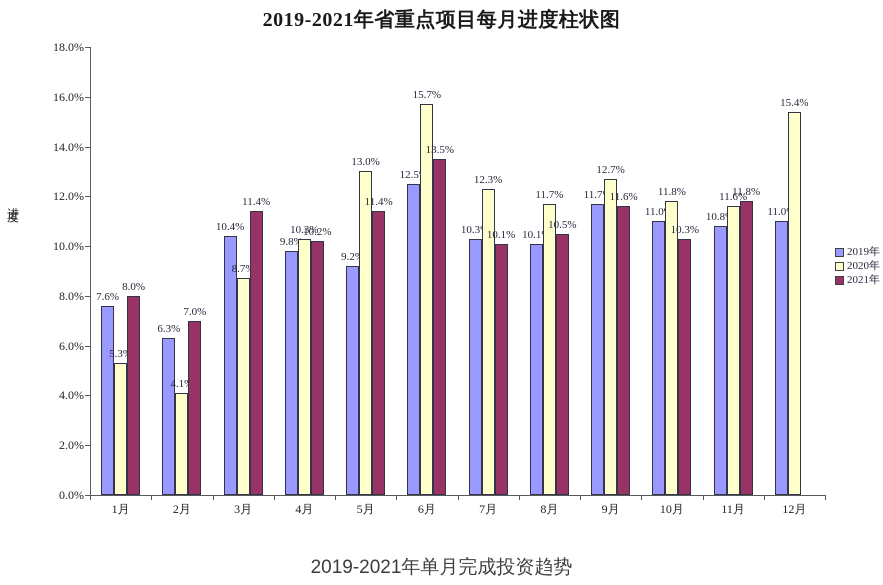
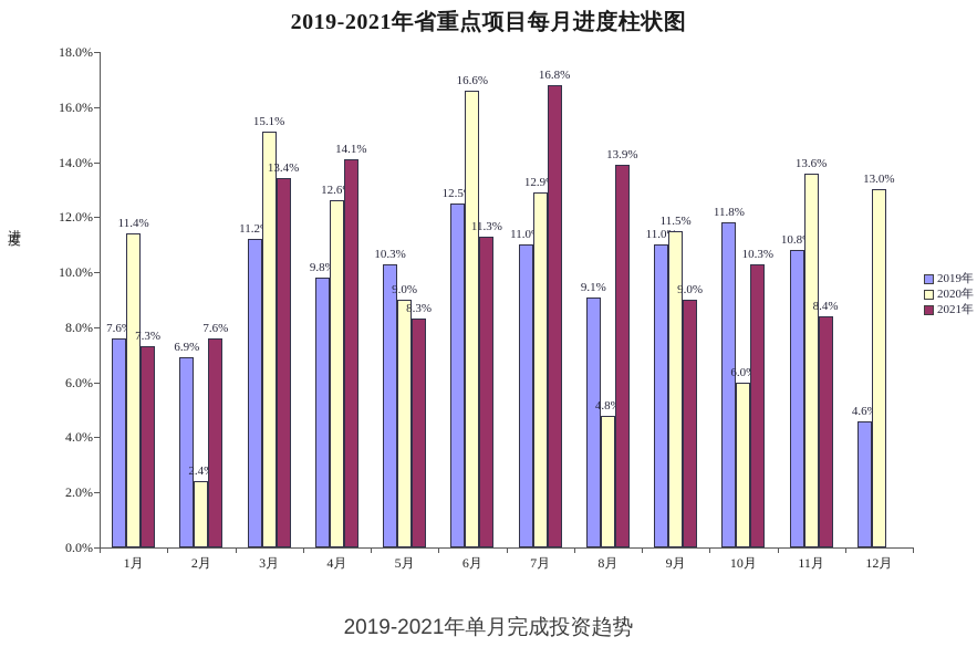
2020年/1月: 5.3% -> 11.4%
2021年/1月: 8.0% -> 7.3%
2019年/2月: 6.3% -> 6.9%
2020年/2月: 4.1% -> 2.4%
2021年/2月: 7.0% -> 7.6%
2019年/3月: 10.4% -> 11.2%
2020年/3月: 8.7% -> 15.1%
2021年/3月: 11.4% -> 13.4%
2020年/4月: 10.3% -> 12.6%
2021年/4月: 10.2% -> 14.1%
2019年/5月: 9.2% -> 10.3%
2020年/5月: 13.0% -> 9.0%
2021年/5月: 11.4% -> 8.3%
2020年/6月: 15.7% -> 16.6%
2021年/6月: 13.5% -> 11.3%
2019年/7月: 10.3% -> 11.0%
2020年/7月: 12.3% -> 12.9%
2021年/7月: 10.1% -> 16.8%
2019年/8月: 10.1% -> 9.1%
2020年/8月: 11.7% -> 4.8%
2021年/8月: 10.5% -> 13.9%
2019年/9月: 11.7% -> 11.0%
2020年/9月: 12.7% -> 11.5%
2021年/9月: 11.6% -> 9.0%
2019年/10月: 11.0% -> 11.8%
2020年/10月: 11.8% -> 6.0%
2020年/11月: 11.6% -> 13.6%
2021年/11月: 11.8% -> 8.4%
2019年/12月: 11.0% -> 4.6%
2020年/12月: 15.4% -> 13.0%
